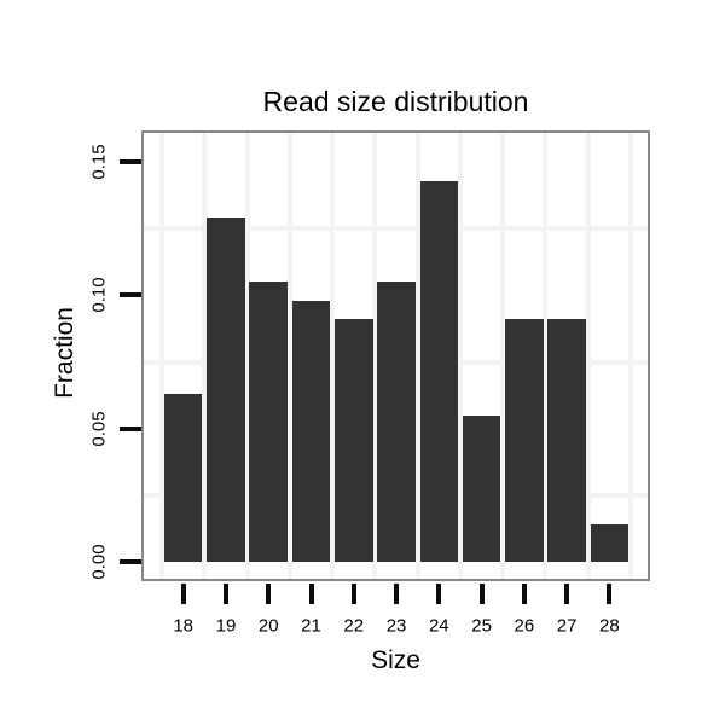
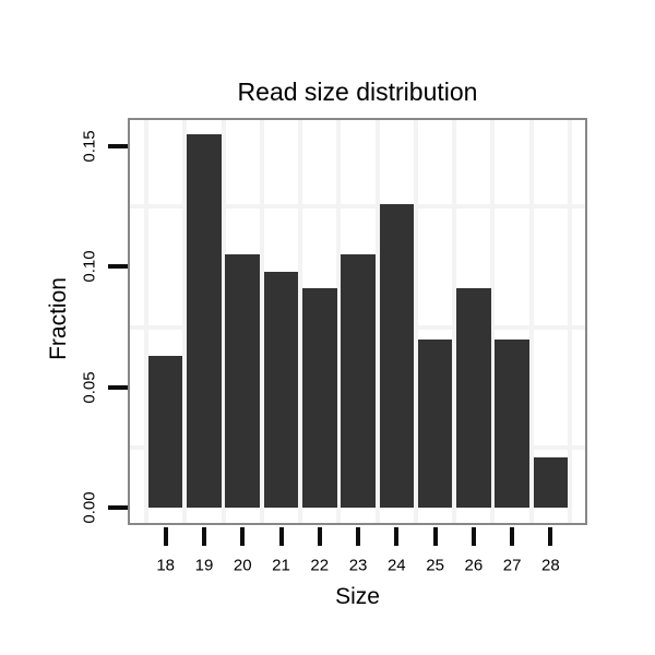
19: 0.129 -> 0.155
24: 0.143 -> 0.126
25: 0.055 -> 0.070
27: 0.091 -> 0.070
28: 0.014 -> 0.021
